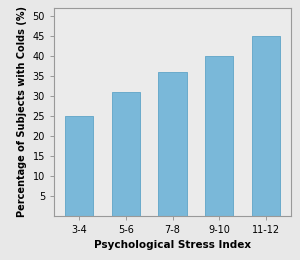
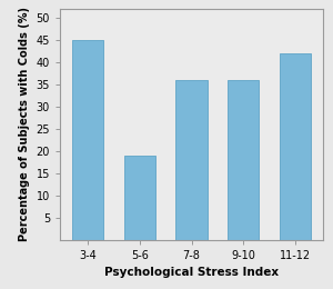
3-4: 25 -> 45
5-6: 31 -> 19
9-10: 40 -> 36
11-12: 45 -> 42
